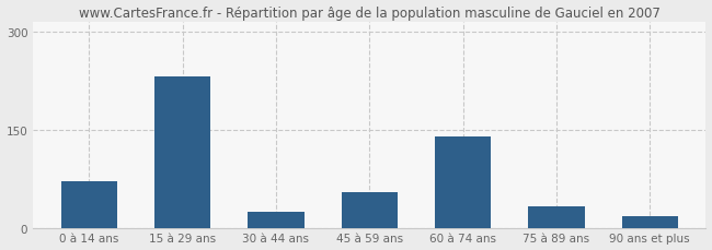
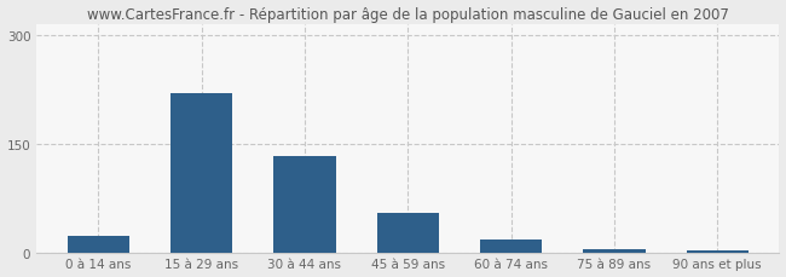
0 à 14 ans: 72 -> 22
15 à 29 ans: 232 -> 220
30 à 44 ans: 24 -> 133
60 à 74 ans: 140 -> 18
75 à 89 ans: 32 -> 5
90 ans et plus: 18 -> 2
